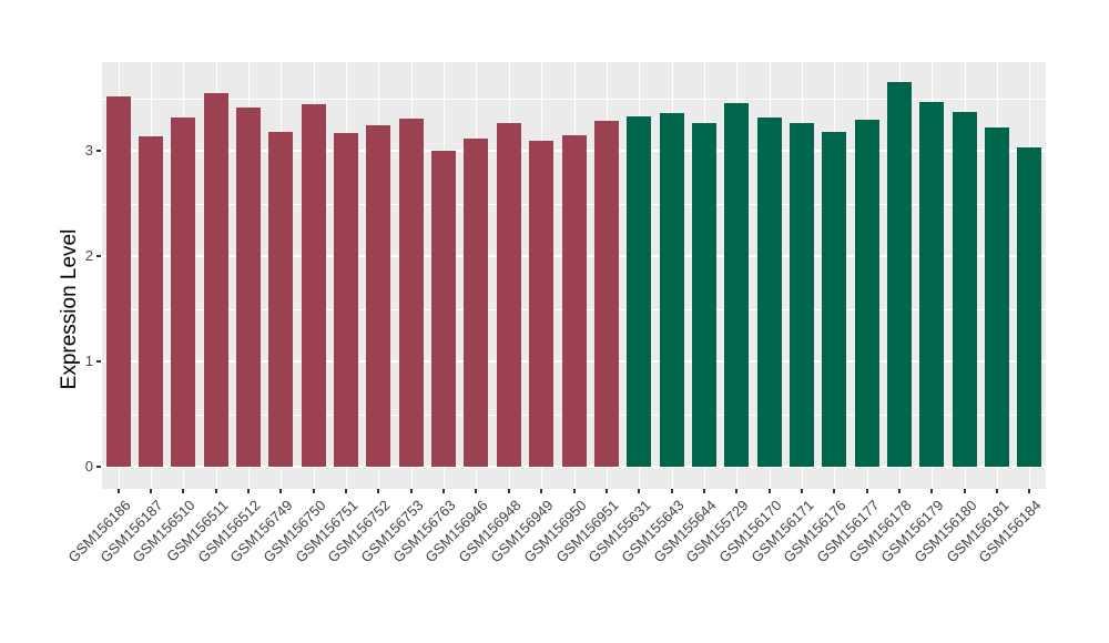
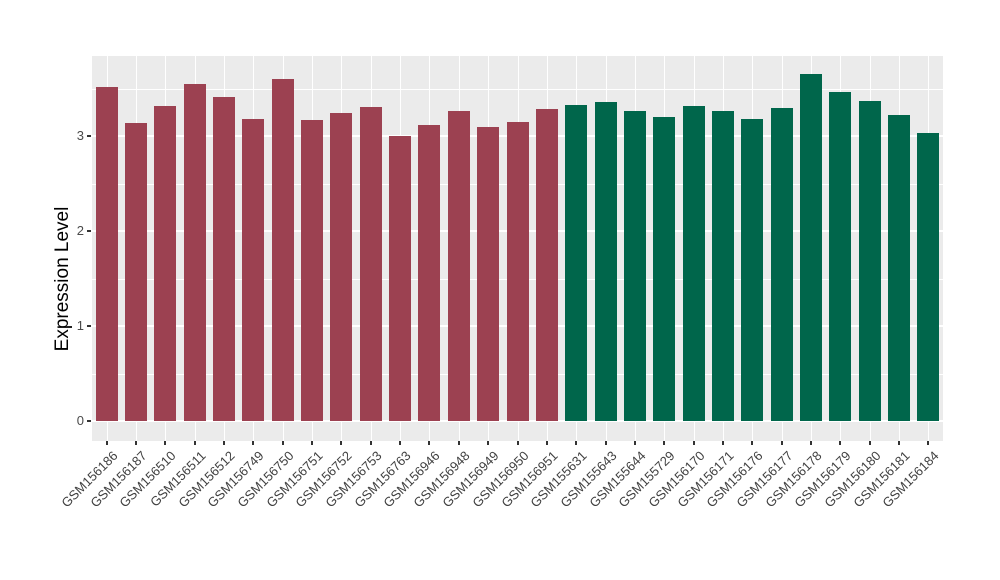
GSM156750: 3.4 -> 3.6
GSM155729: 3.5 -> 3.2
